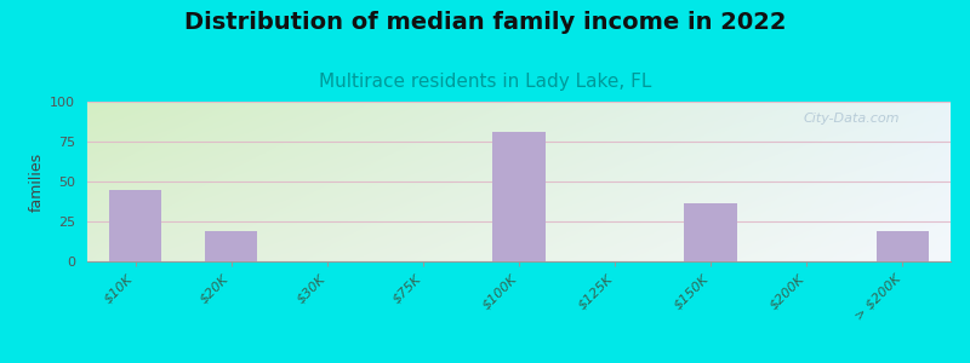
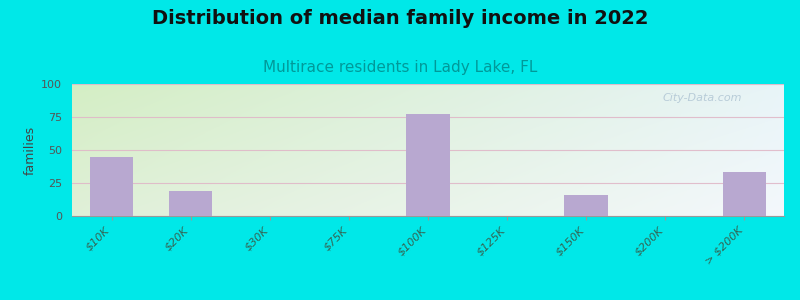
$100K: 81 -> 77
$150K: 36 -> 16
> $200K: 19 -> 33
